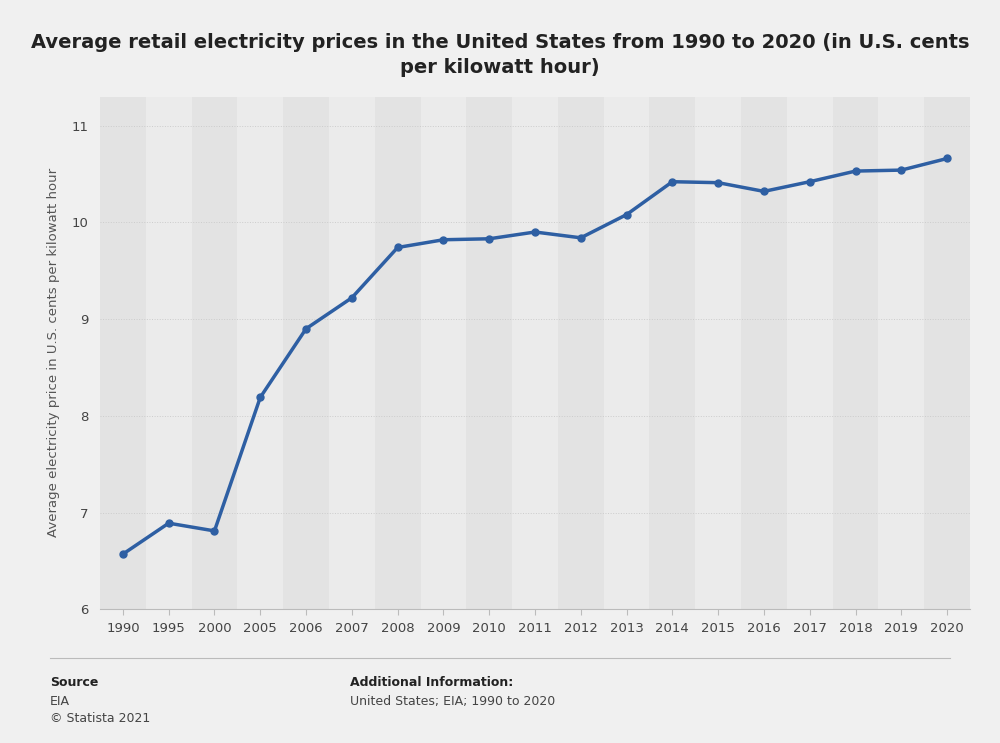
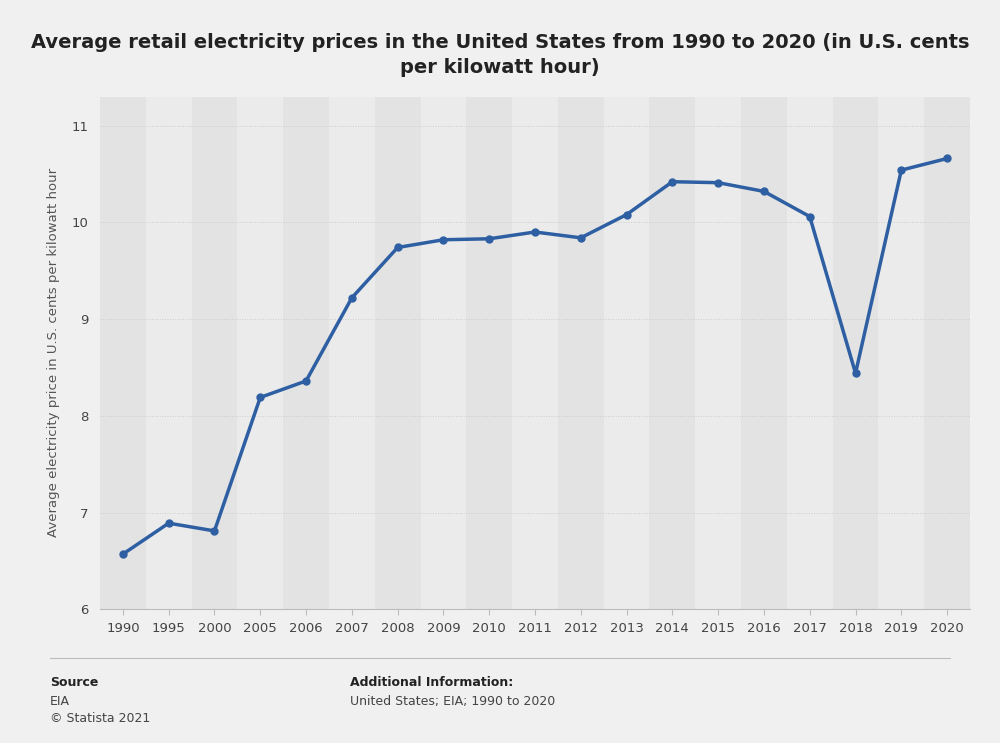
2006: 8.90 -> 8.36
2017: 10.42 -> 10.06
2018: 10.53 -> 8.44
